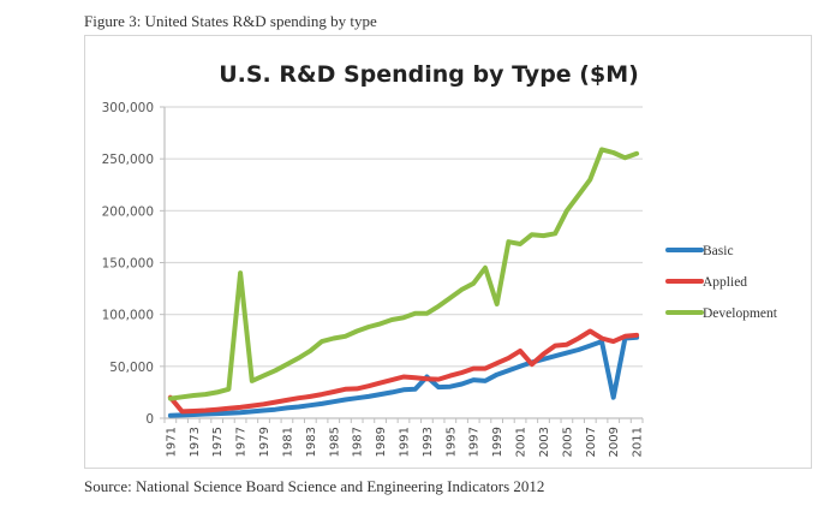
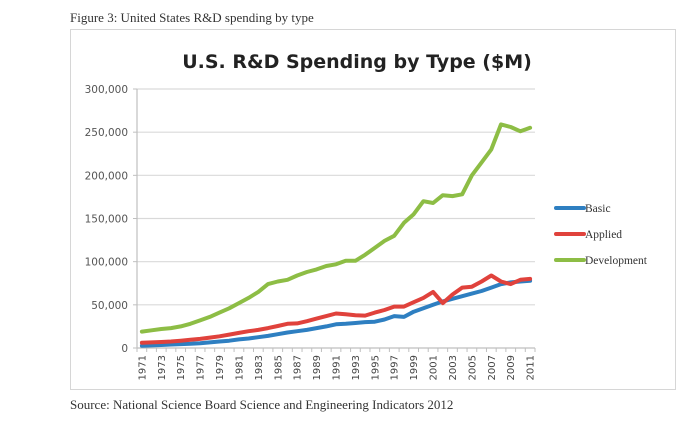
Applied/1971: 20000 -> 10000
Development/1977: 140000 -> 30000
Basic/1993: 40000 -> 30000
Development/1999: 110000 -> 160000
Basic/2009: 20000 -> 80000
